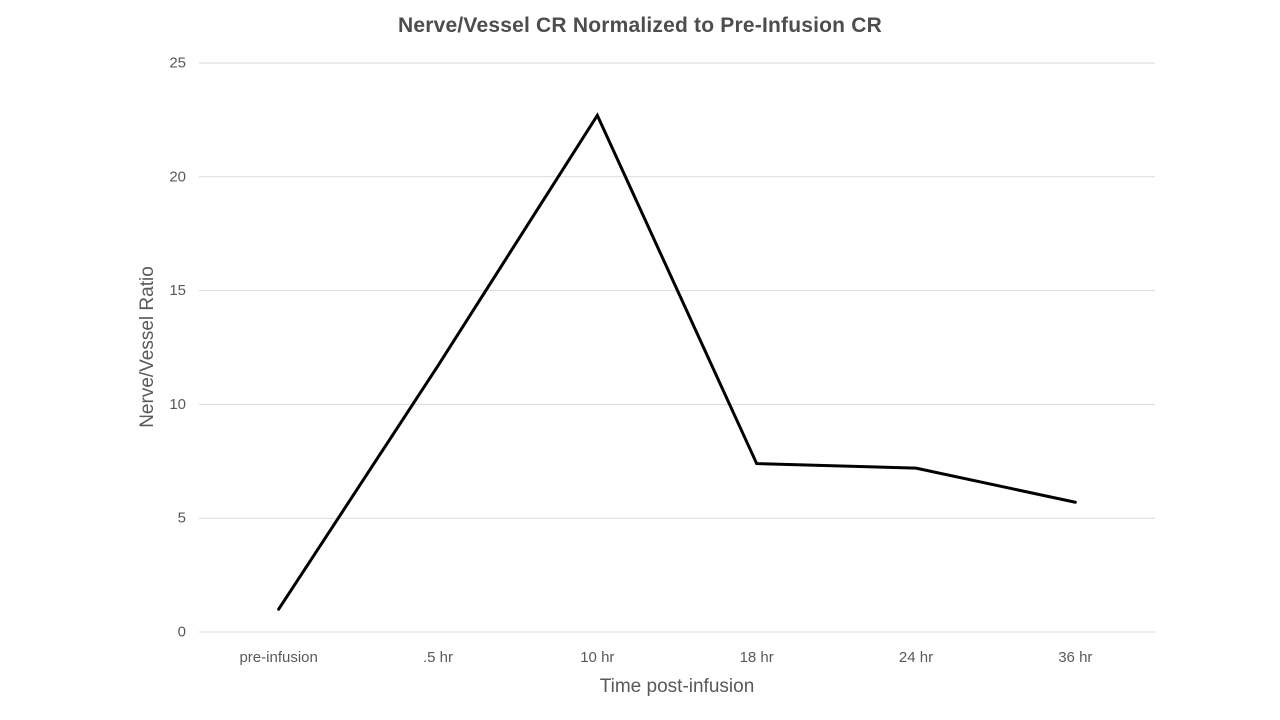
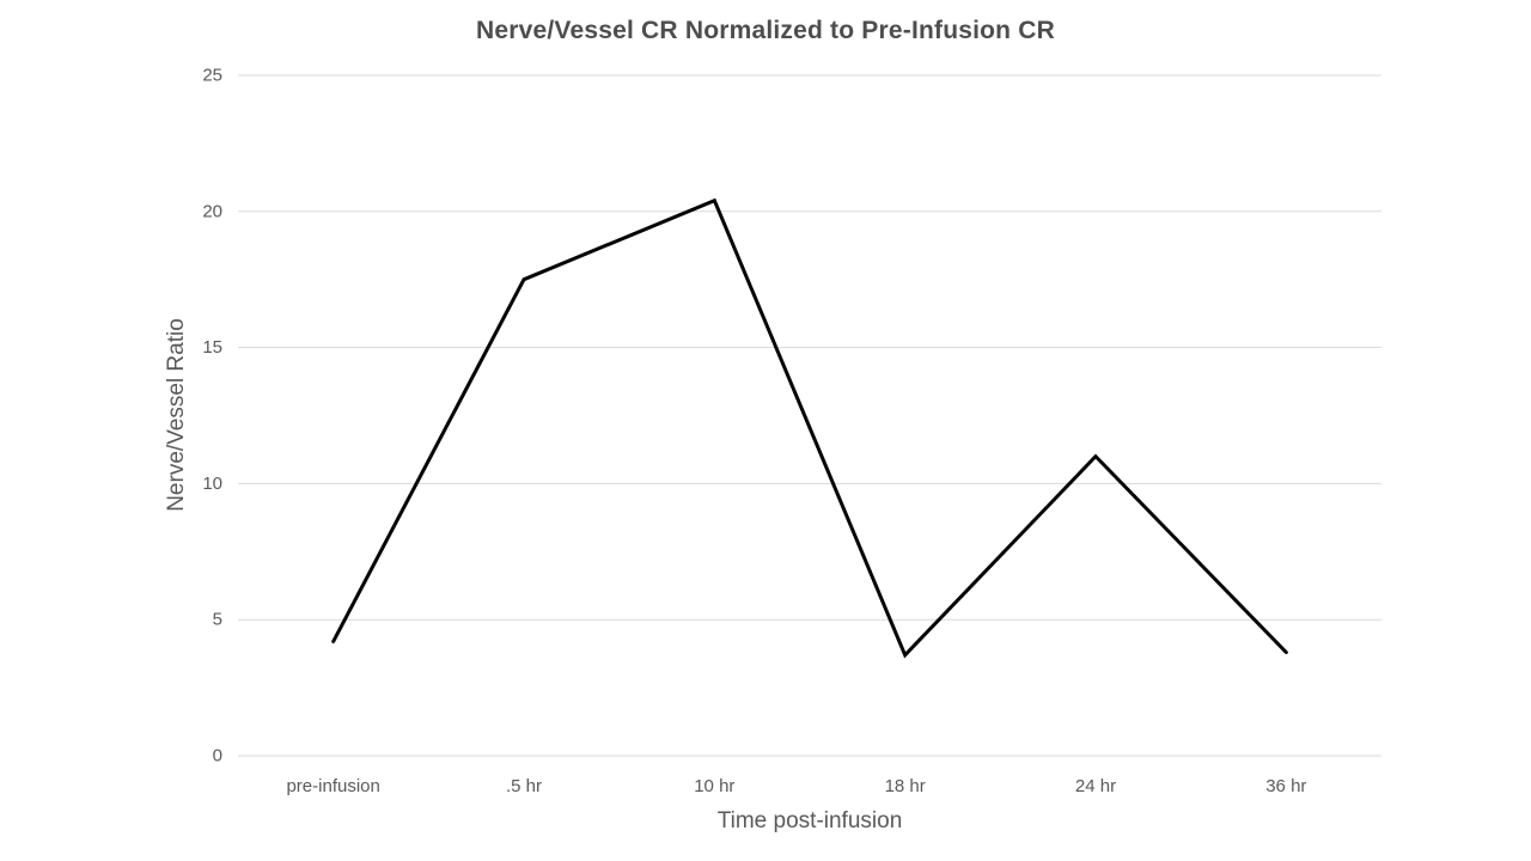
pre-infusion: 1.0 -> 4.2
.5 hr: 11.7 -> 17.5
10 hr: 22.7 -> 20.4
18 hr: 7.4 -> 3.7
24 hr: 7.2 -> 11.0
36 hr: 5.7 -> 3.8
